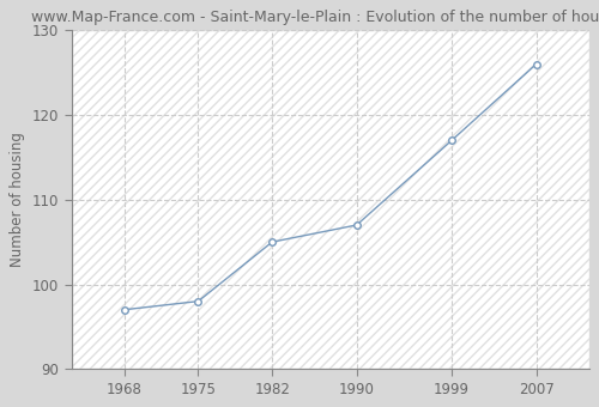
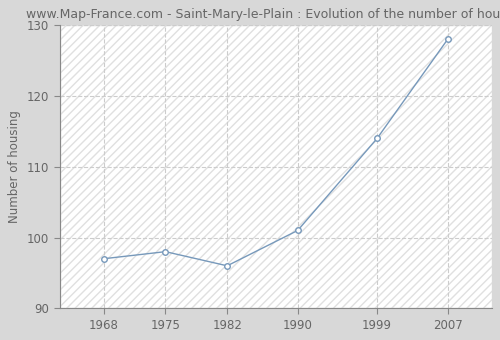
1982: 105 -> 96
1990: 107 -> 101
1999: 117 -> 114
2007: 126 -> 128
